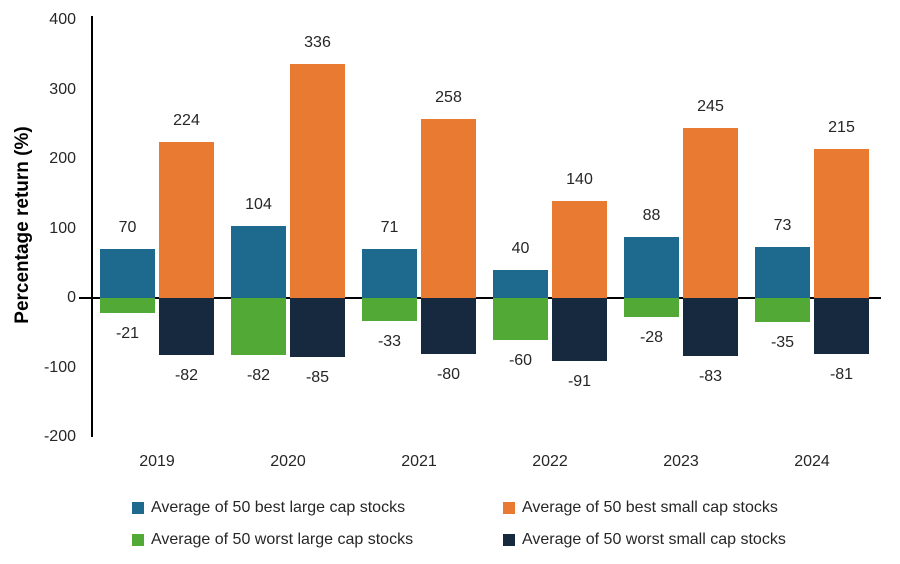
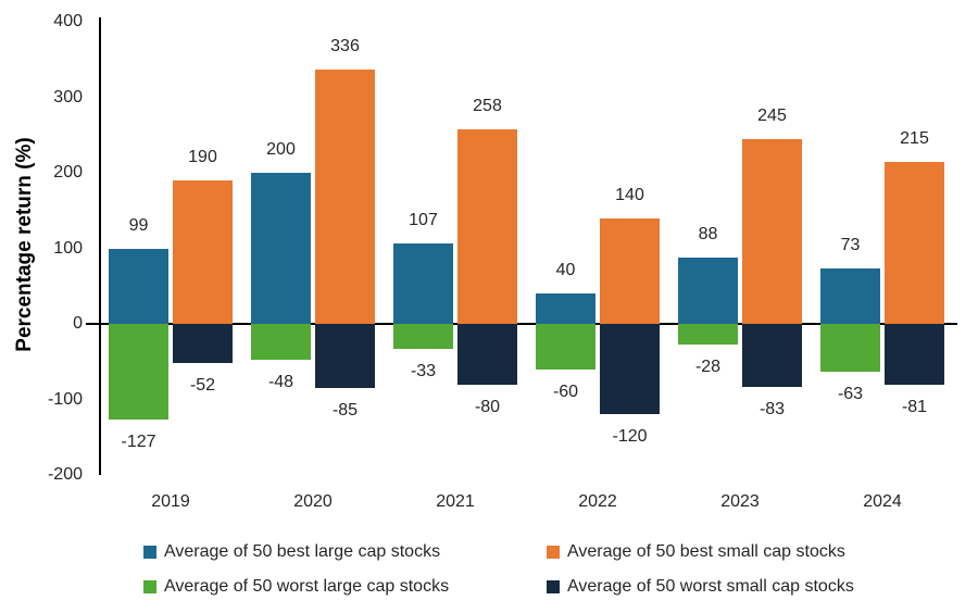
Average of 50 best large cap stocks/2019: 70 -> 99
Average of 50 best small cap stocks/2019: 224 -> 190
Average of 50 worst large cap stocks/2019: -21 -> -127
Average of 50 worst small cap stocks/2019: -82 -> -52
Average of 50 best large cap stocks/2020: 104 -> 200
Average of 50 worst large cap stocks/2020: -82 -> -48
Average of 50 best large cap stocks/2021: 71 -> 107
Average of 50 worst small cap stocks/2022: -91 -> -120
Average of 50 worst large cap stocks/2024: -35 -> -63
